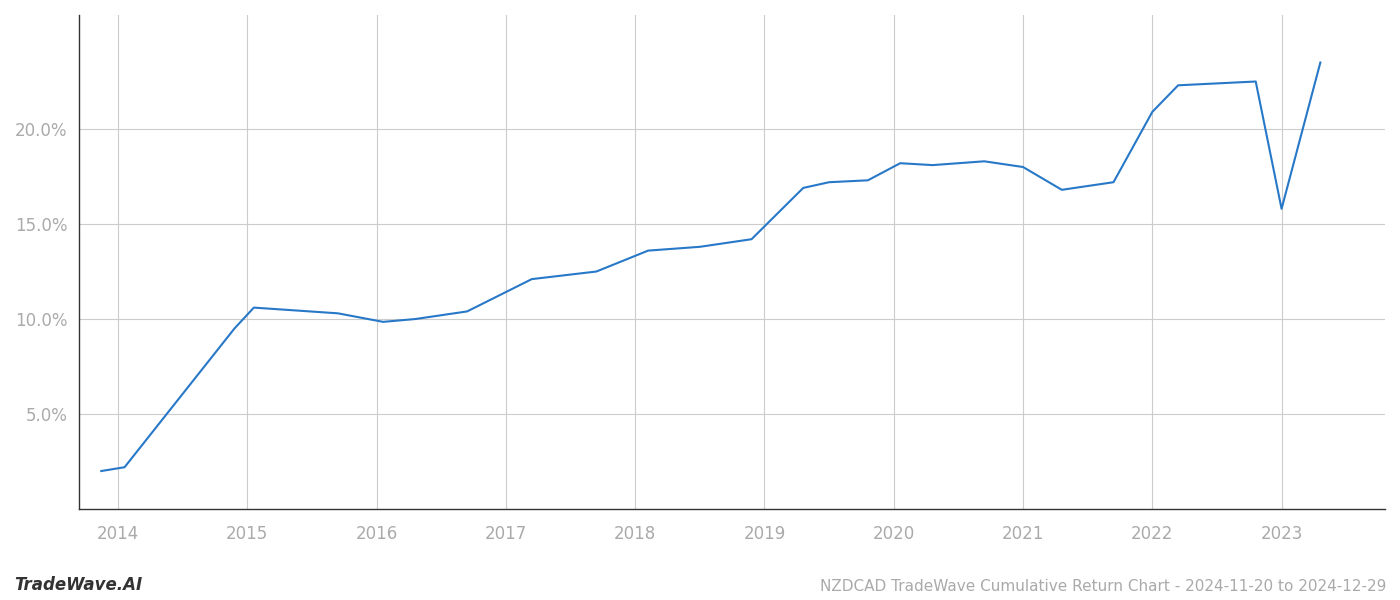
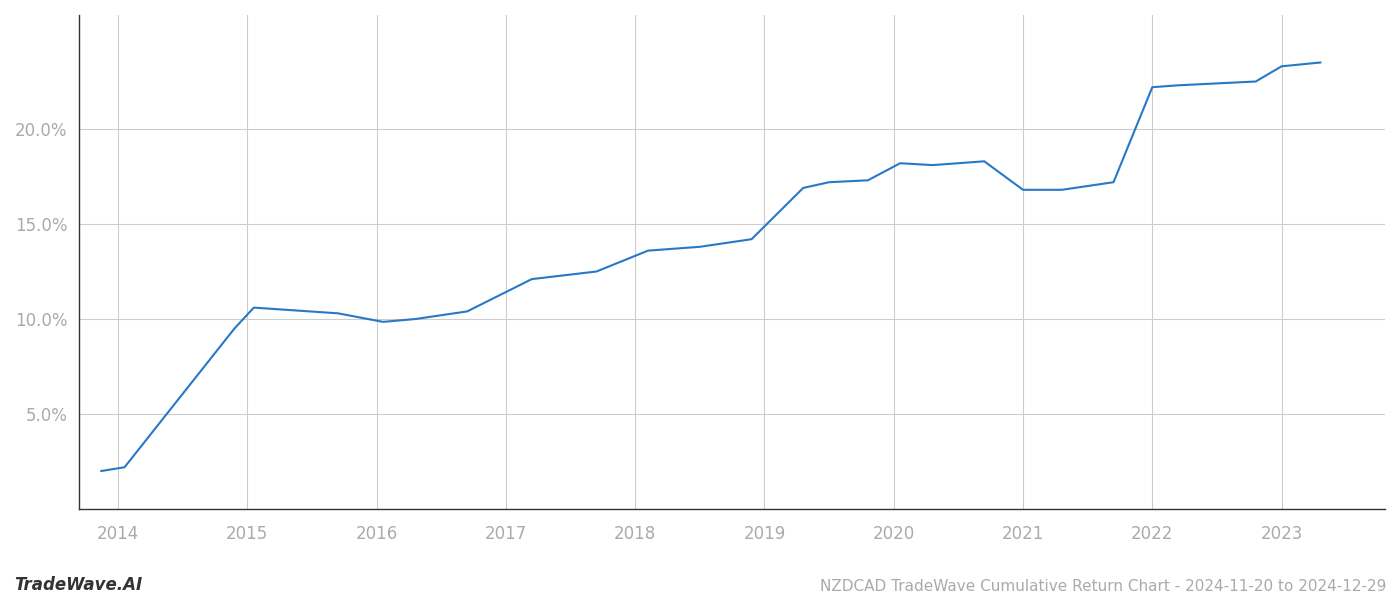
2021: 18.0% -> 16.8%
2022: 20.9% -> 22.2%
2023: 15.8% -> 23.3%
